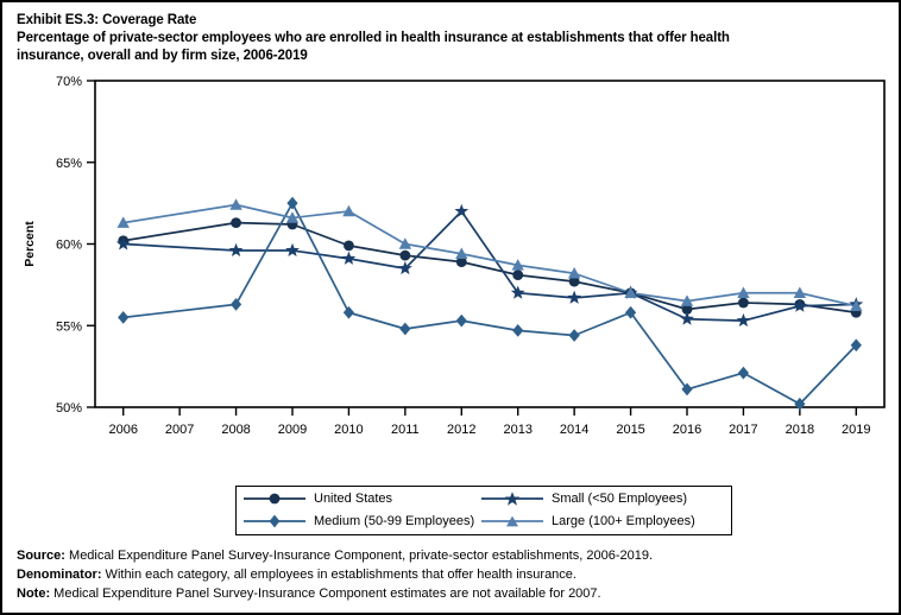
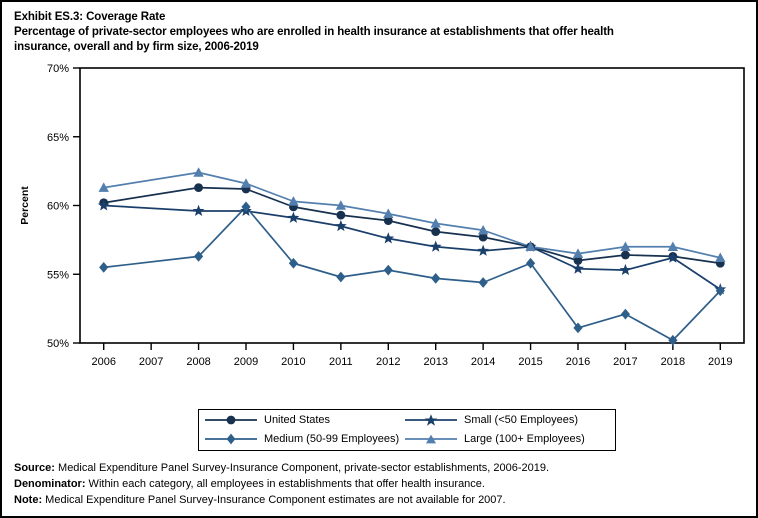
Medium (50-99 Employees)/2009: 62.5% -> 59.9%
Large (100+ Employees)/2010: 62.0% -> 60.3%
Small (<50 Employees)/2012: 62.0% -> 57.6%
Small (<50 Employees)/2019: 56.3% -> 53.9%
